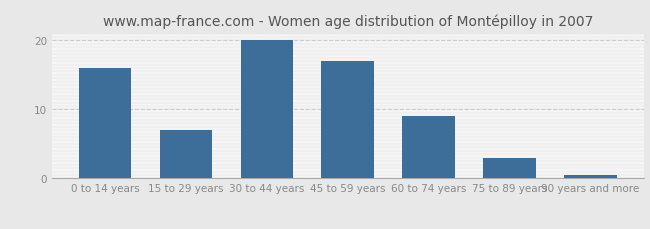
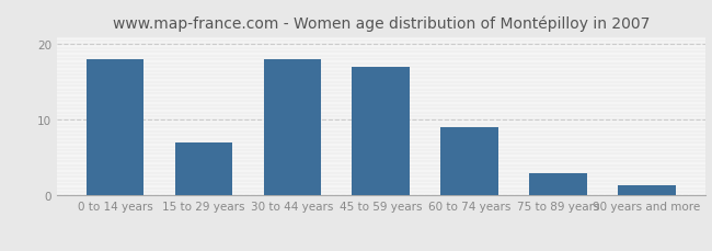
0 to 14 years: 16.0 -> 18.0
30 to 44 years: 20.0 -> 18.0
90 years and more: 0.5 -> 1.4
